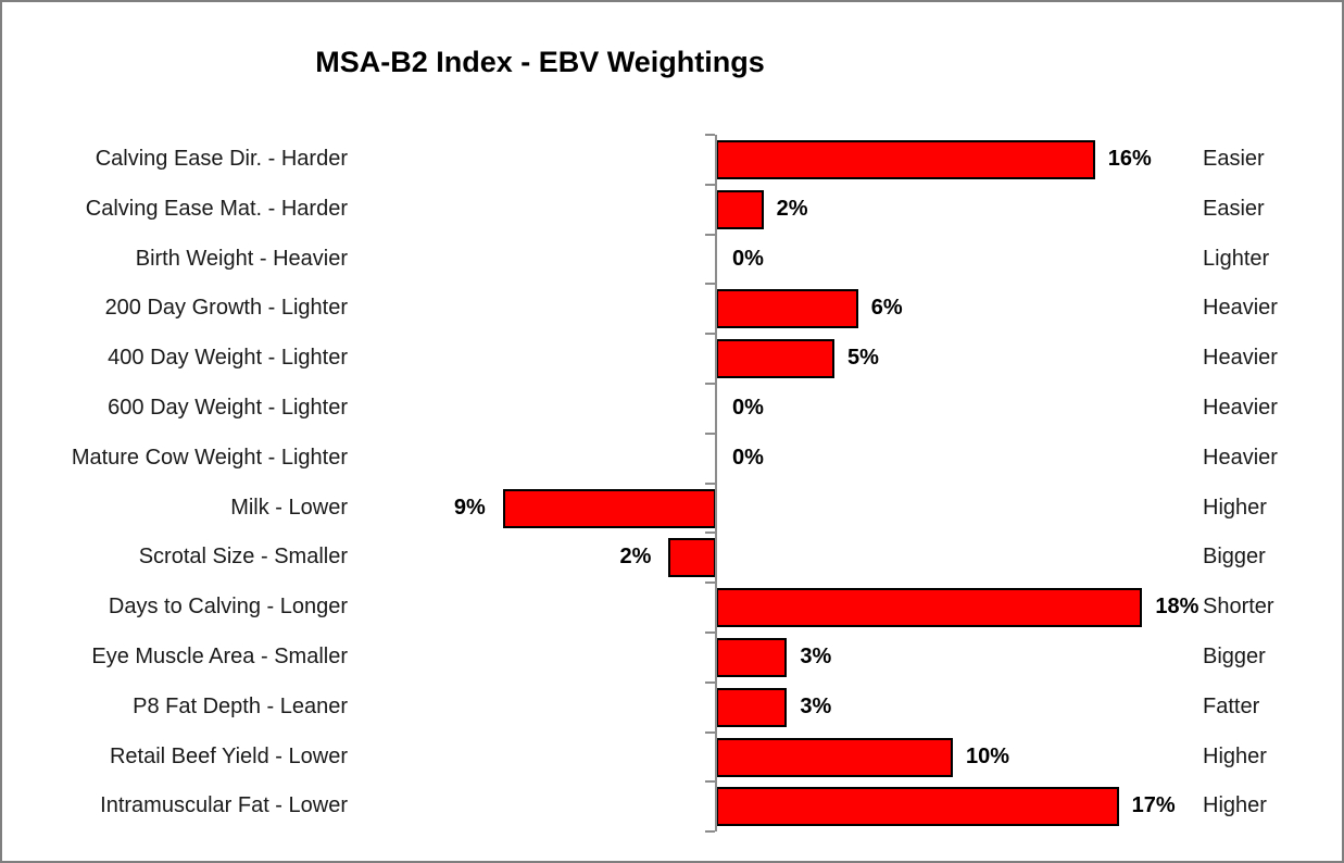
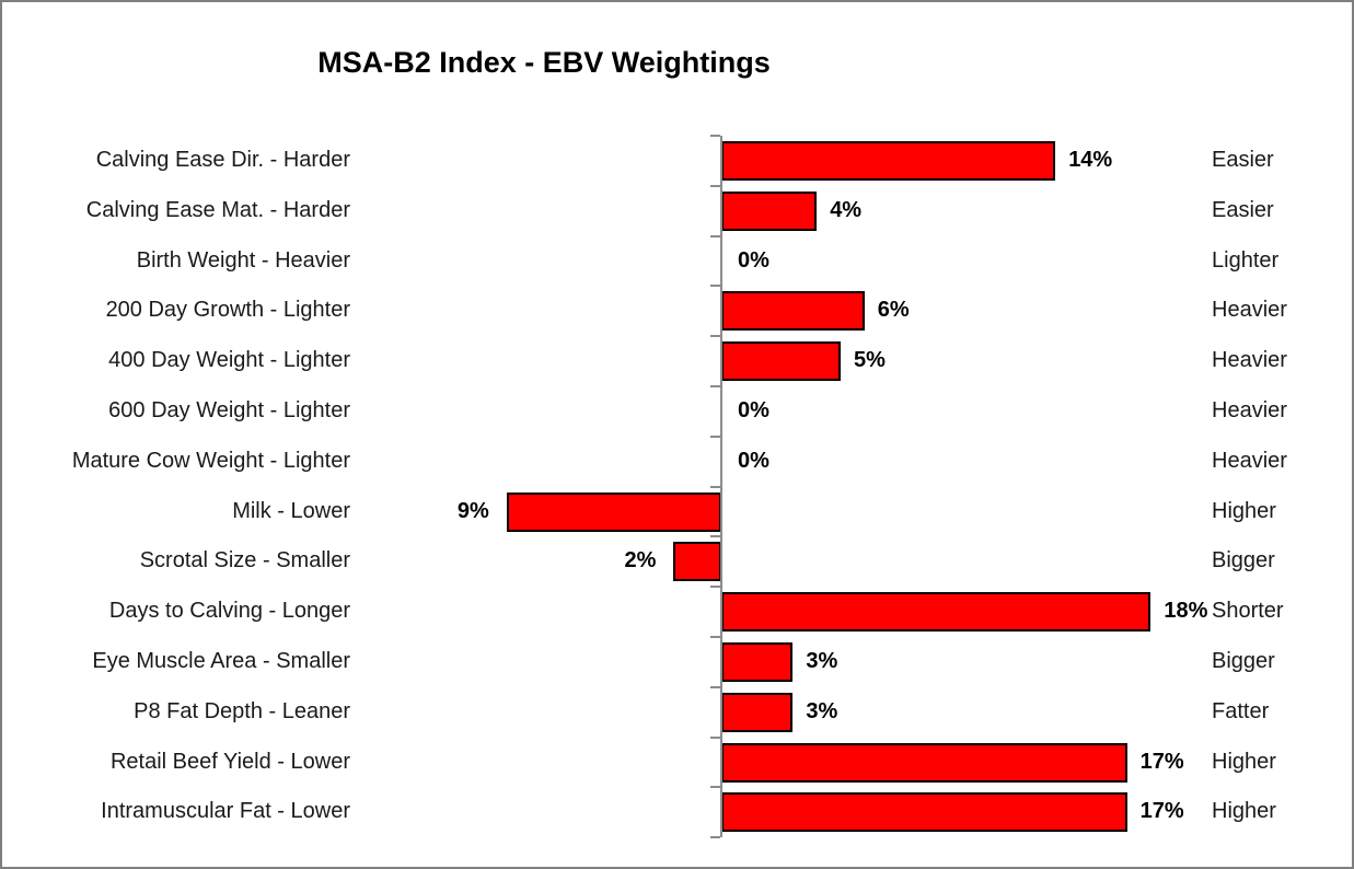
Calving Ease Dir. - Harder: 16% -> 14%
Calving Ease Mat. - Harder: 2% -> 4%
Retail Beef Yield - Lower: 10% -> 17%
